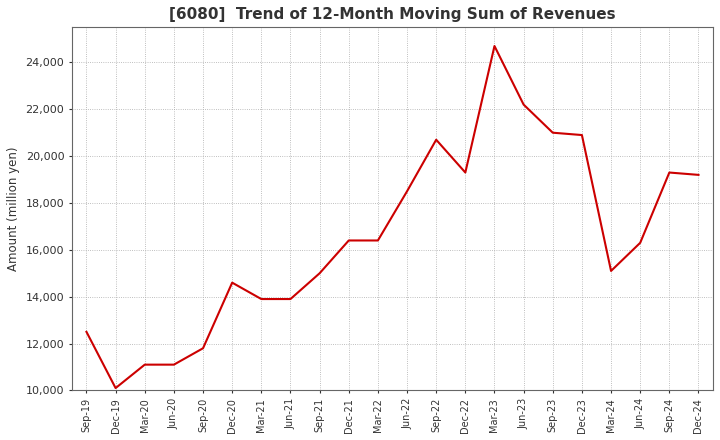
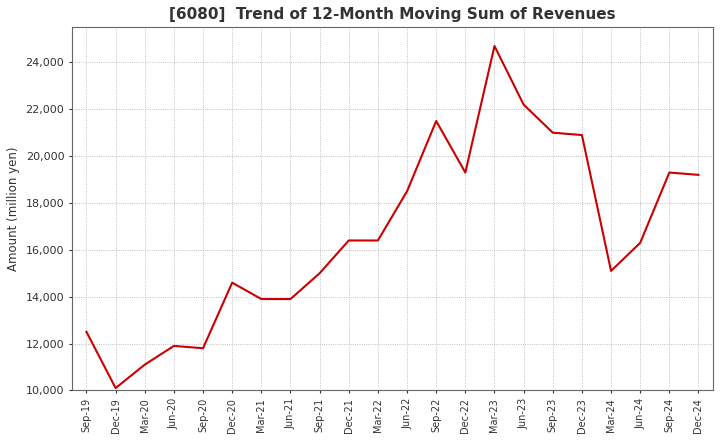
Jun-20: 11,100 -> 11,900
Sep-22: 20,700 -> 21,500
